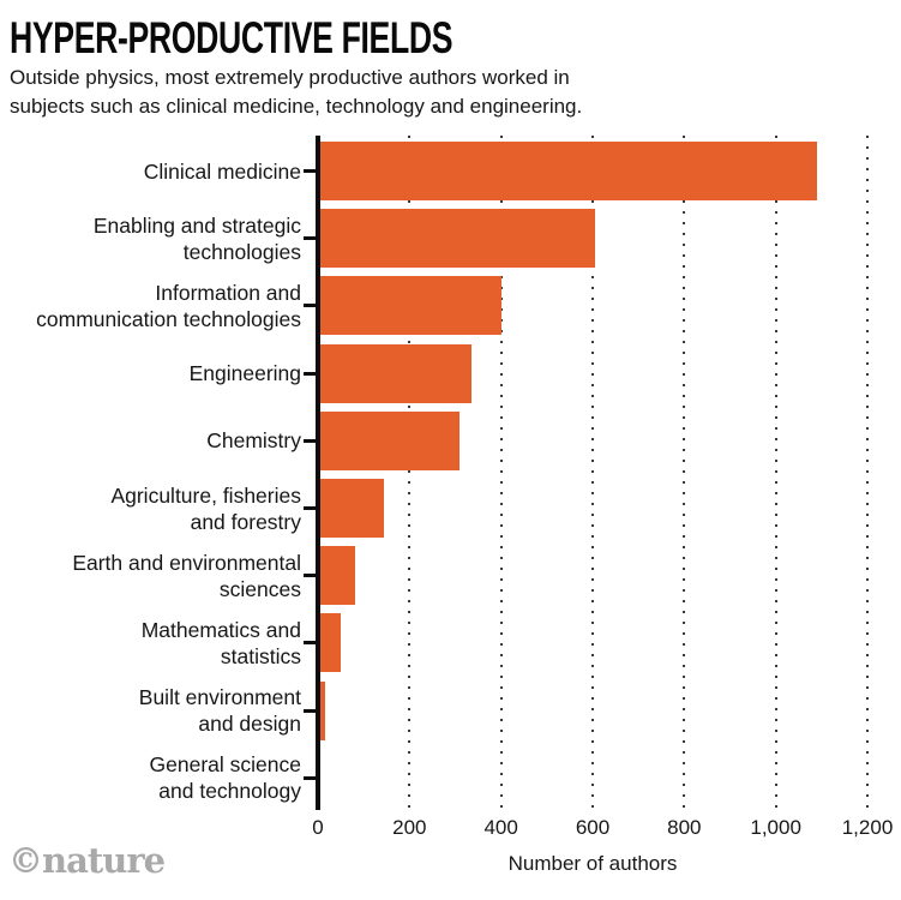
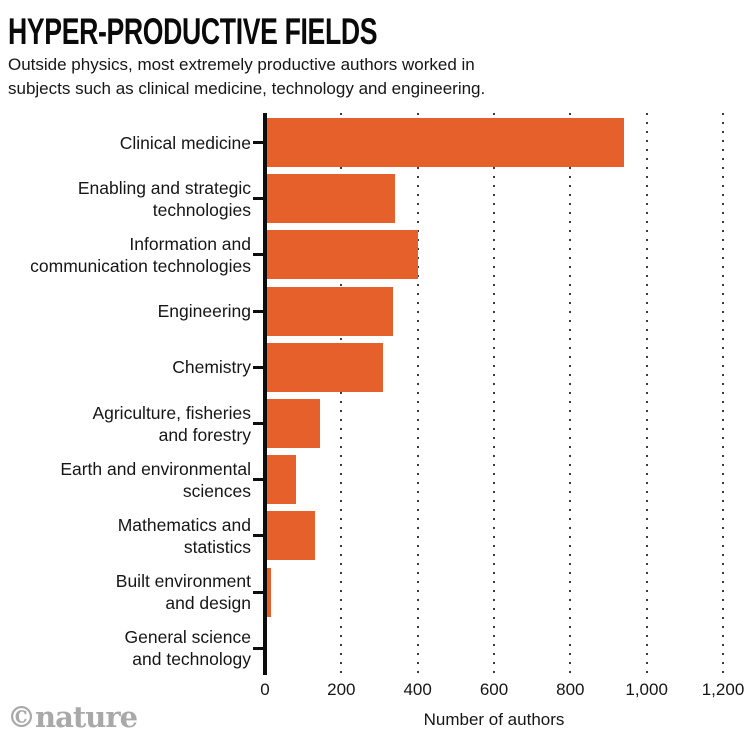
Clinical medicine: 1090 -> 940
Enabling and strategic technologies: 600 -> 340
Mathematics and statistics: 50 -> 130
